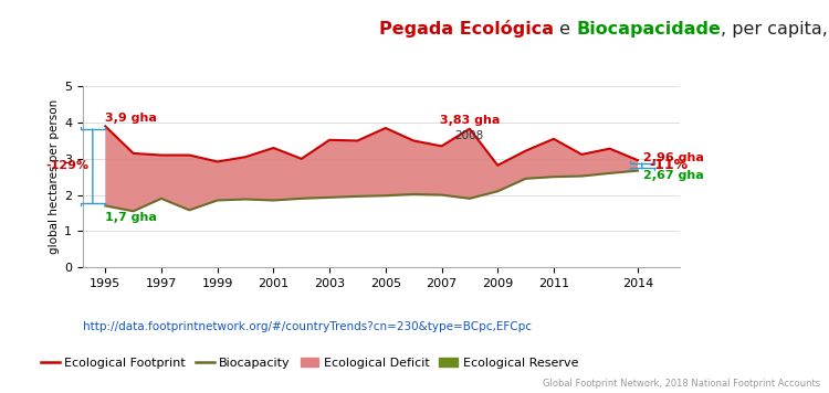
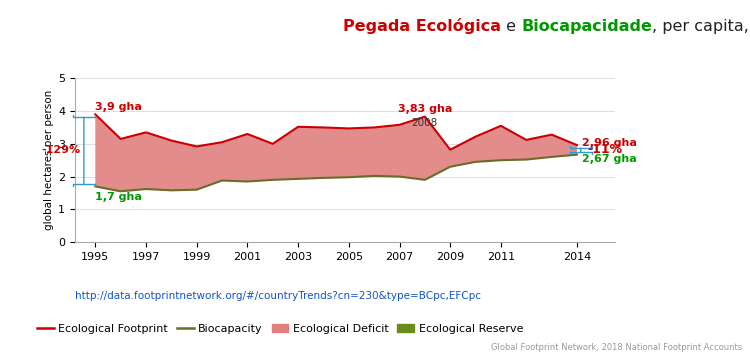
Ecological Footprint/1997: 3.10 -> 3.35
Biocapacity/1997: 1.90 -> 1.62
Biocapacity/1999: 1.85 -> 1.60
Ecological Footprint/2005: 3.85 -> 3.47
Ecological Footprint/2007: 3.35 -> 3.58
Biocapacity/2009: 2.10 -> 2.30
